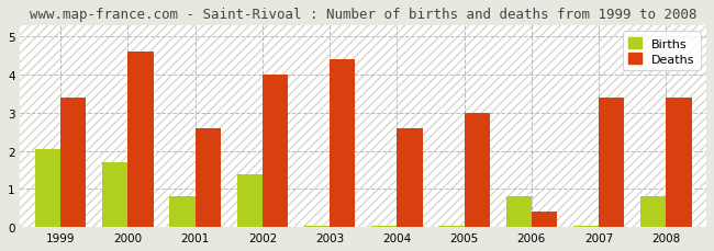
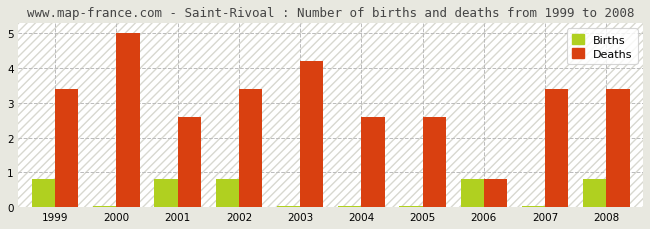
Births/1999: 2.05 -> 0.80
Births/2000: 1.70 -> 0.03
Deaths/2000: 4.6 -> 5.0
Births/2002: 1.40 -> 0.80
Deaths/2002: 4.0 -> 3.4
Deaths/2003: 4.4 -> 4.2
Deaths/2005: 3.0 -> 2.6
Deaths/2006: 0.4 -> 0.8
